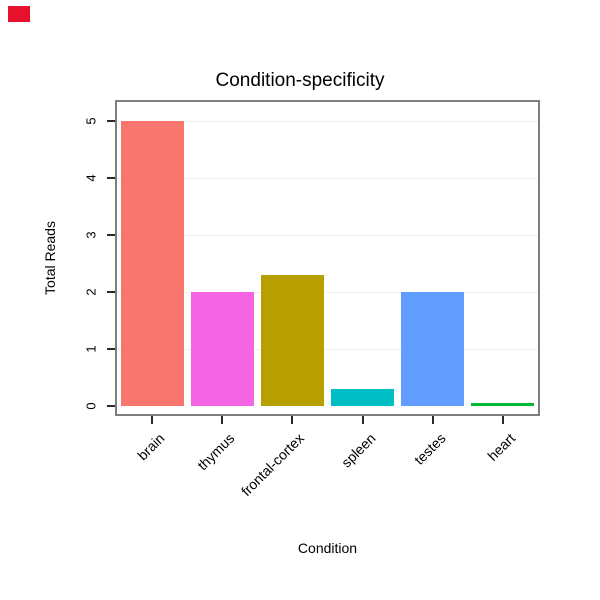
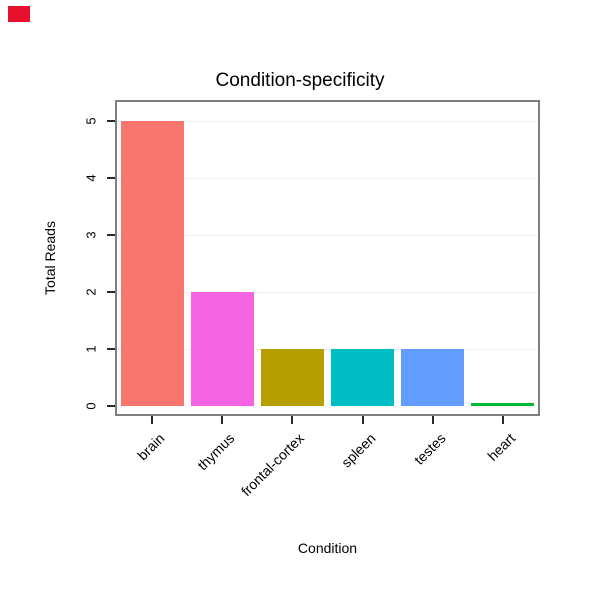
frontal-cortex: 2.3 -> 1.0
spleen: 0.3 -> 1.0
testes: 2.0 -> 1.0
